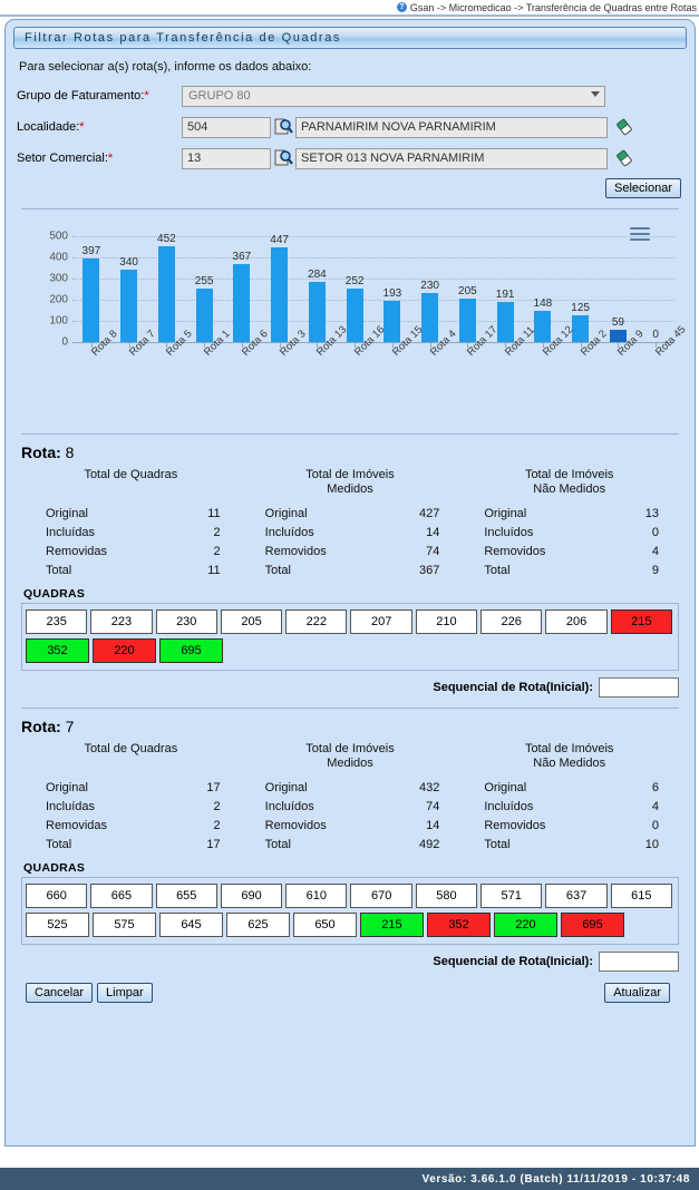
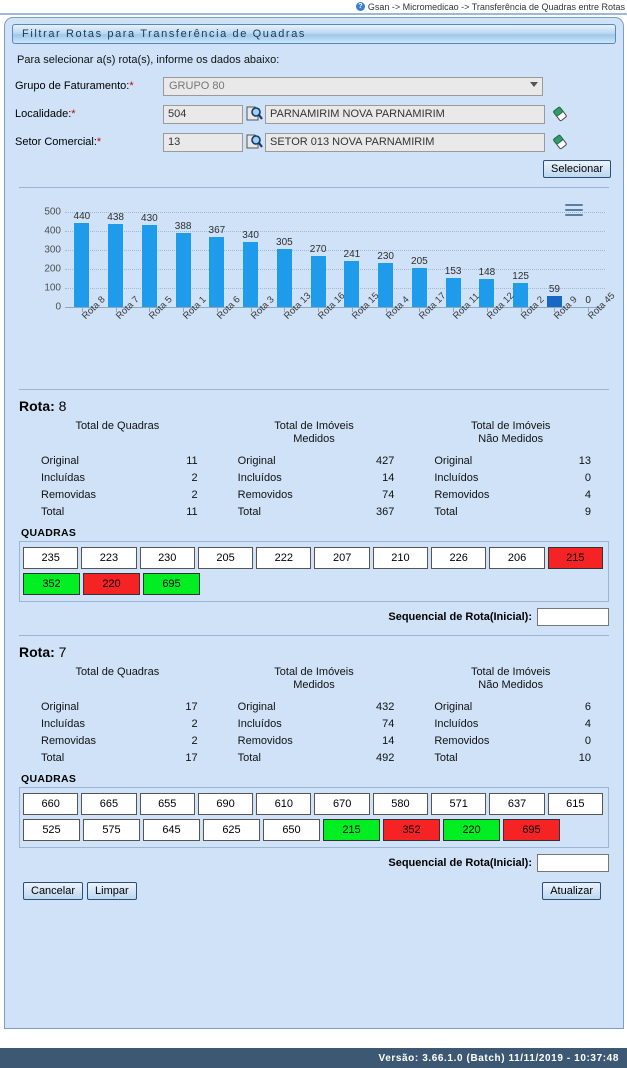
Rota 8: 397 -> 440
Rota 7: 340 -> 438
Rota 5: 452 -> 430
Rota 1: 255 -> 388
Rota 3: 447 -> 340
Rota 13: 284 -> 305
Rota 16: 252 -> 270
Rota 15: 193 -> 241
Rota 11: 191 -> 153
